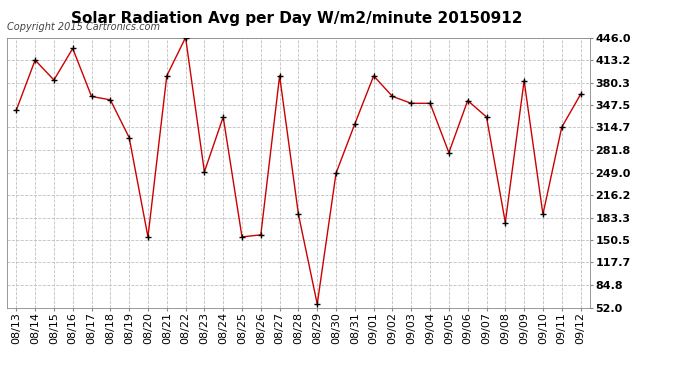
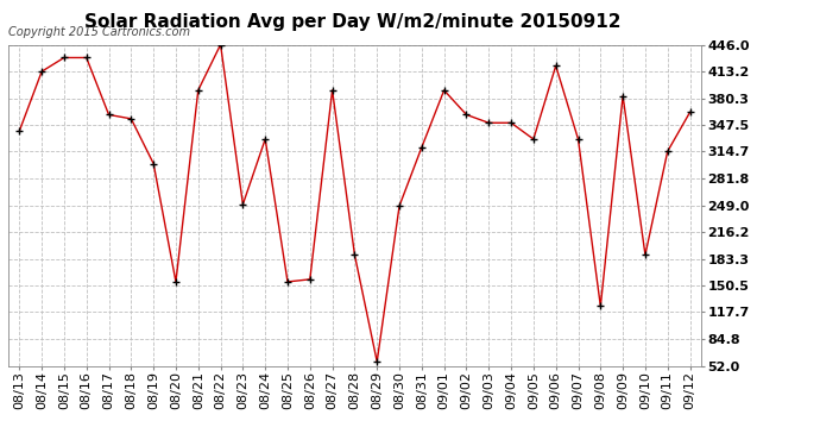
08/15: 384 -> 430
09/05: 278 -> 330
09/06: 354 -> 420
09/08: 176 -> 125
